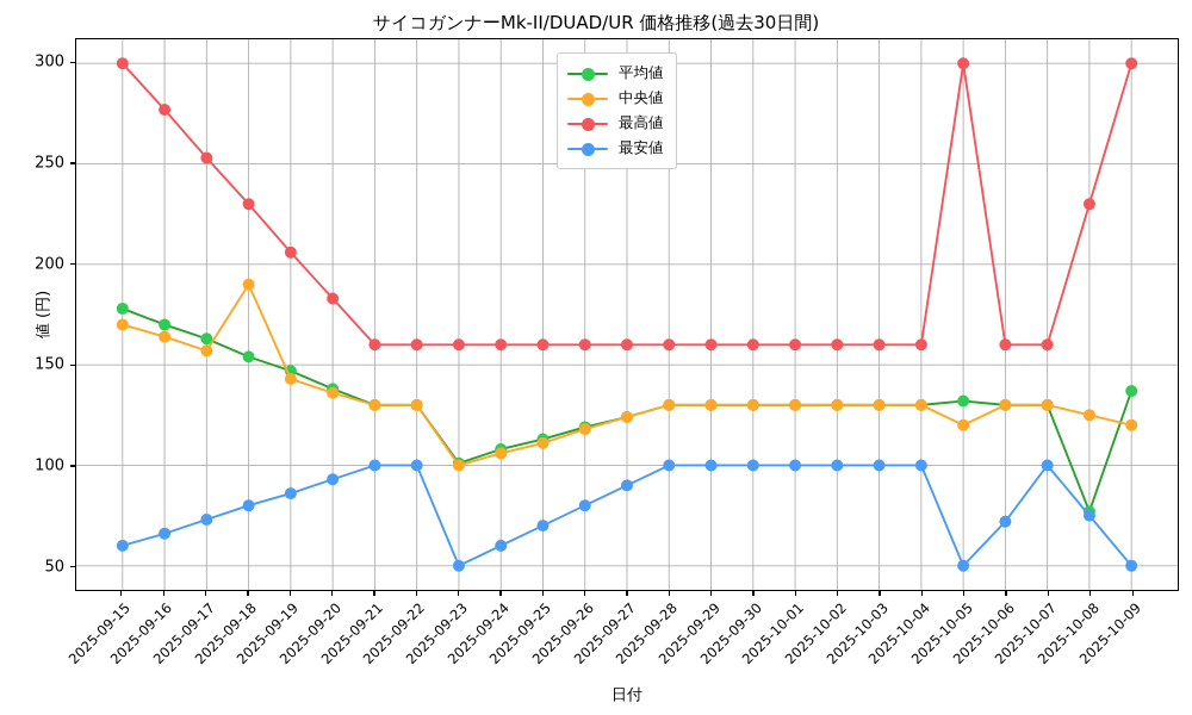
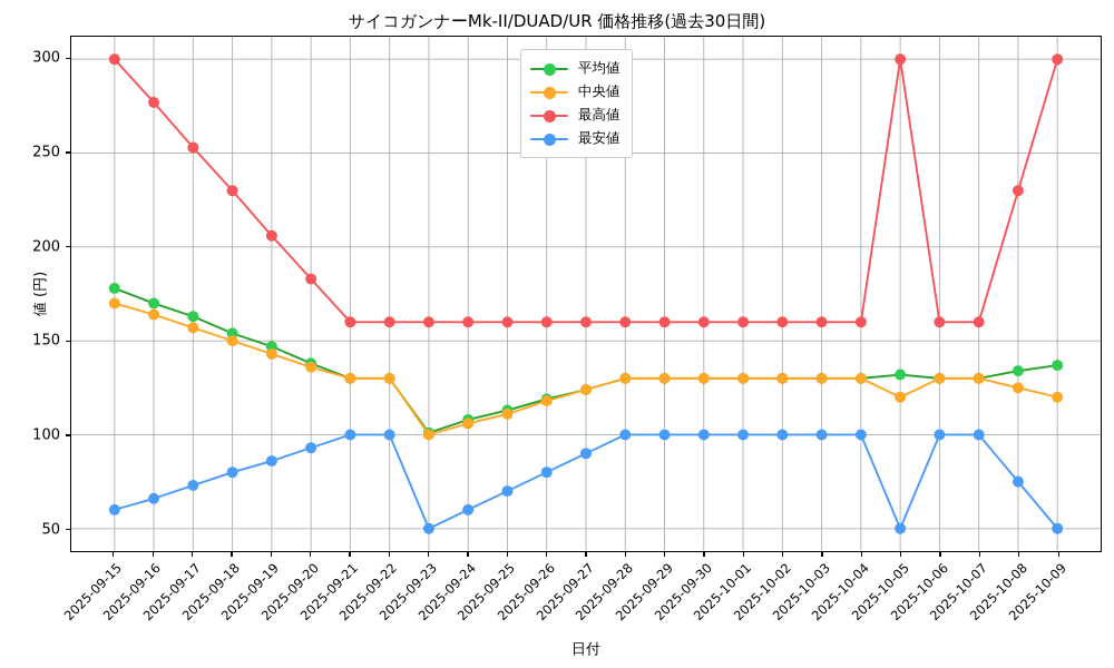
中央値/2025-09-18: 190 -> 150
最安値/2025-10-06: 72 -> 100
平均値/2025-10-08: 77 -> 134
